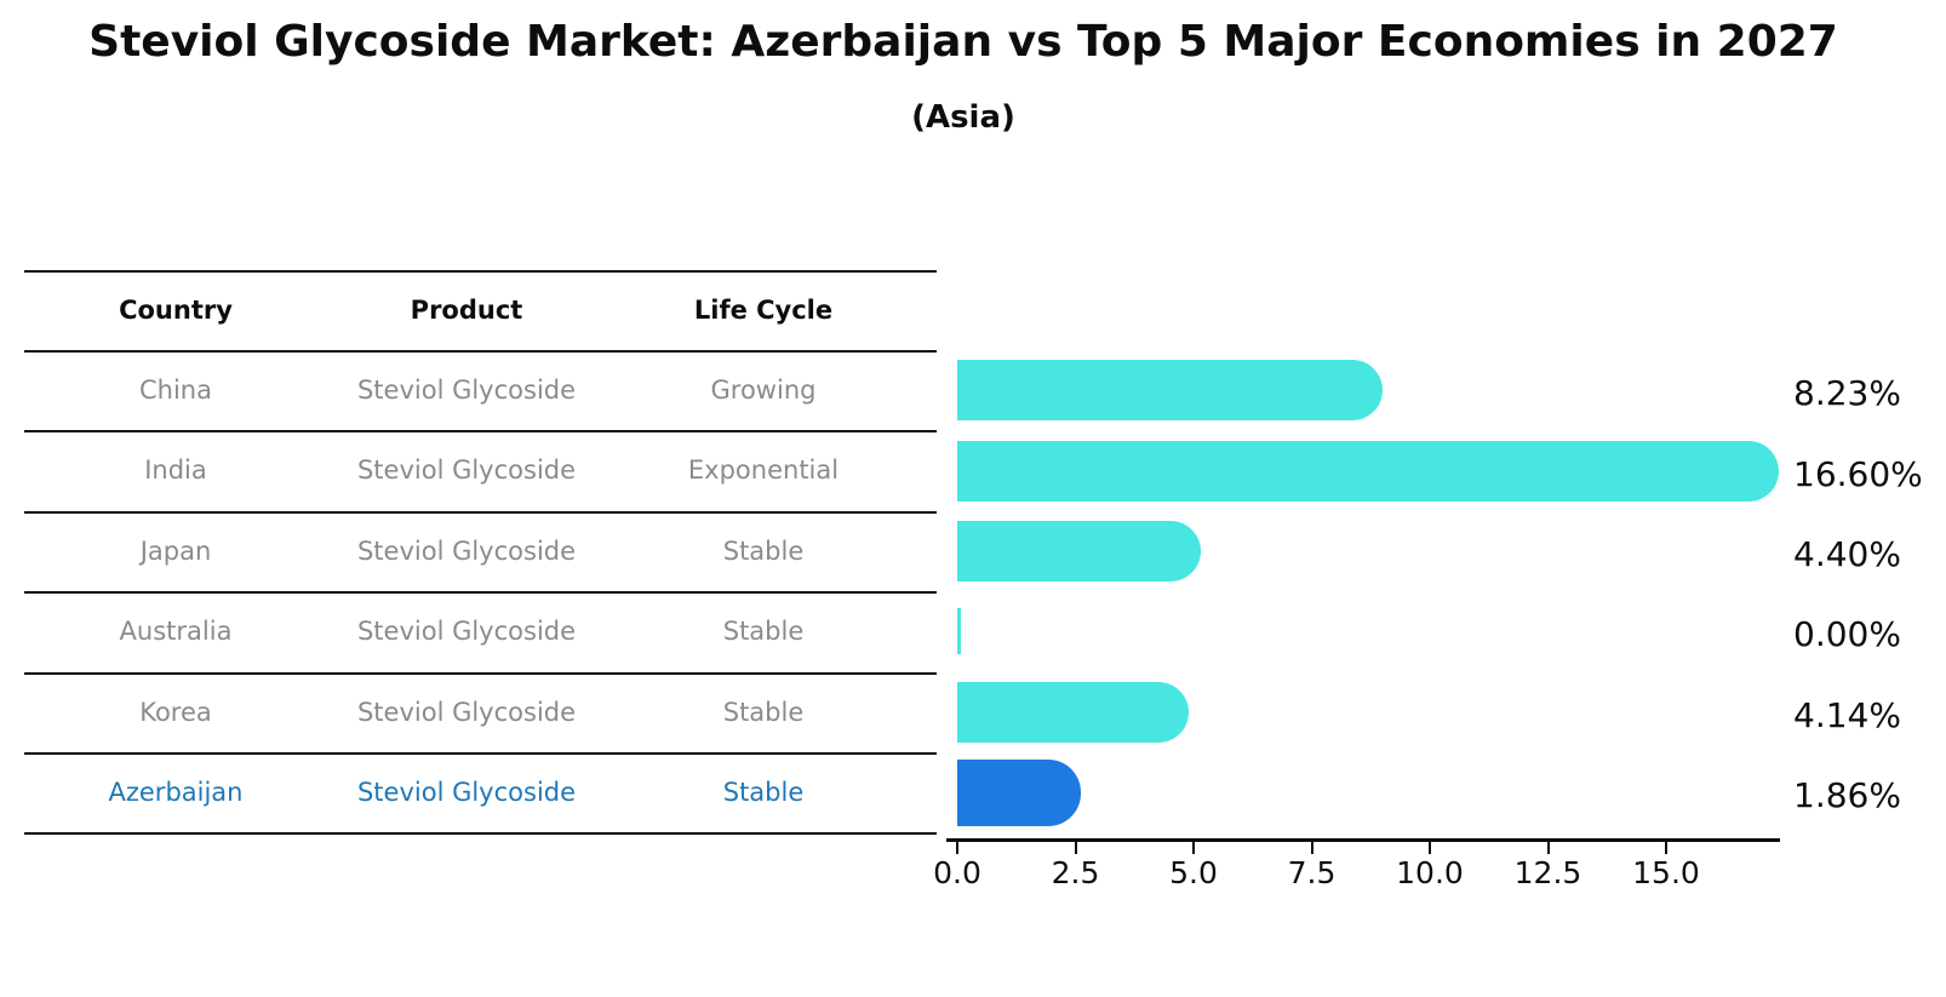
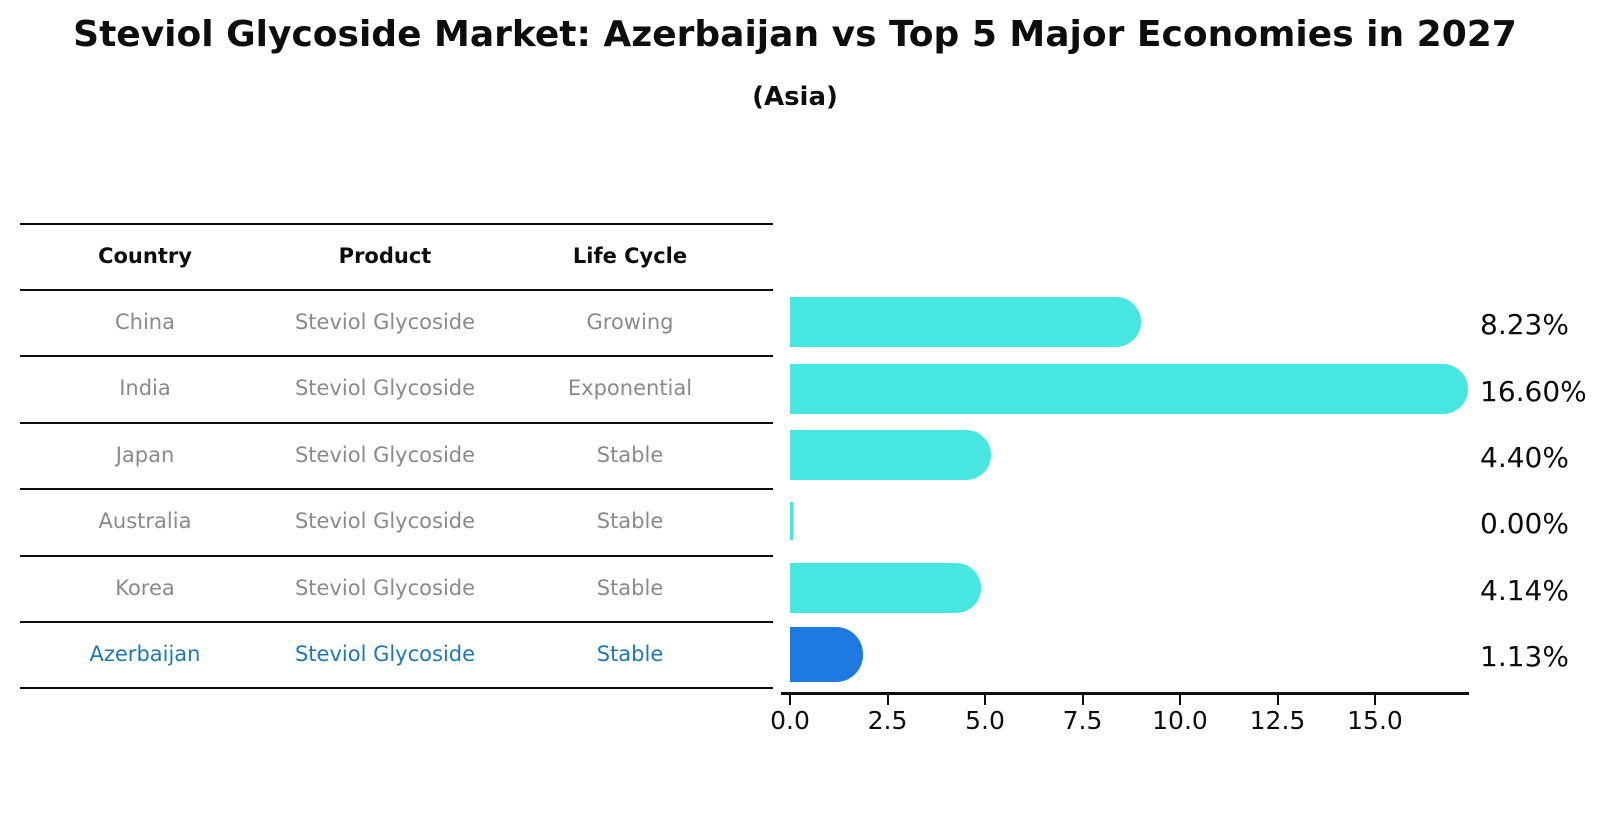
Azerbaijan: 1.86% -> 1.13%
